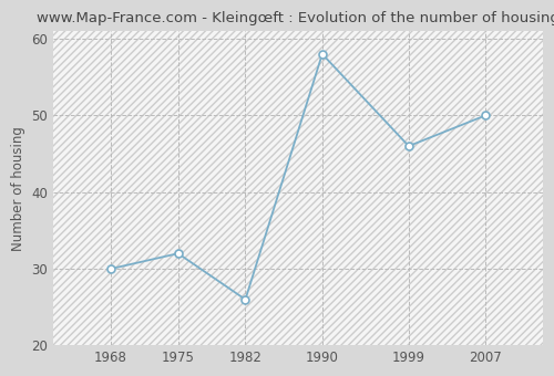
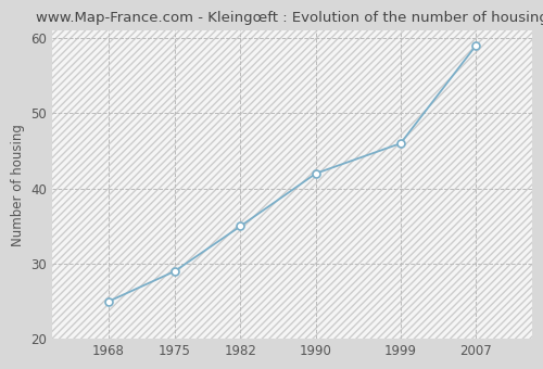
1968: 30 -> 25
1975: 32 -> 29
1982: 26 -> 35
1990: 58 -> 42
2007: 50 -> 59
